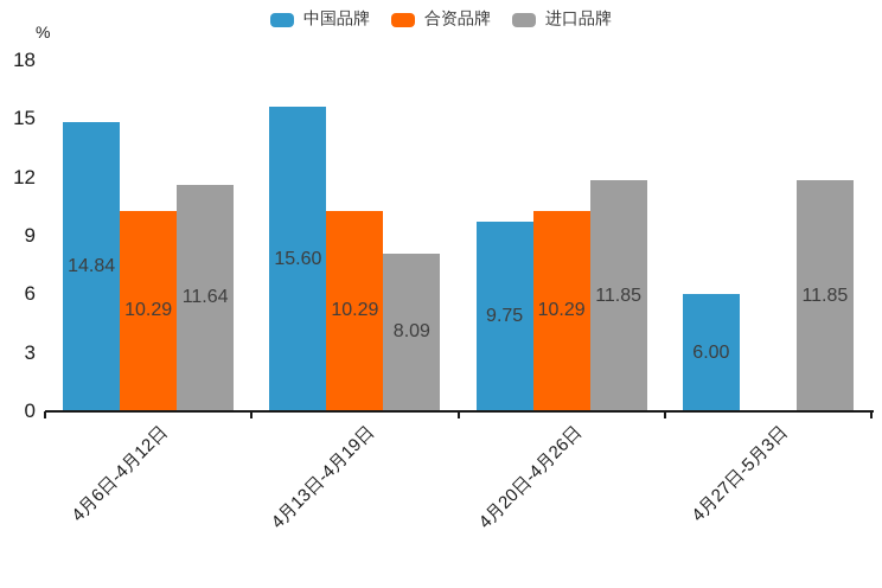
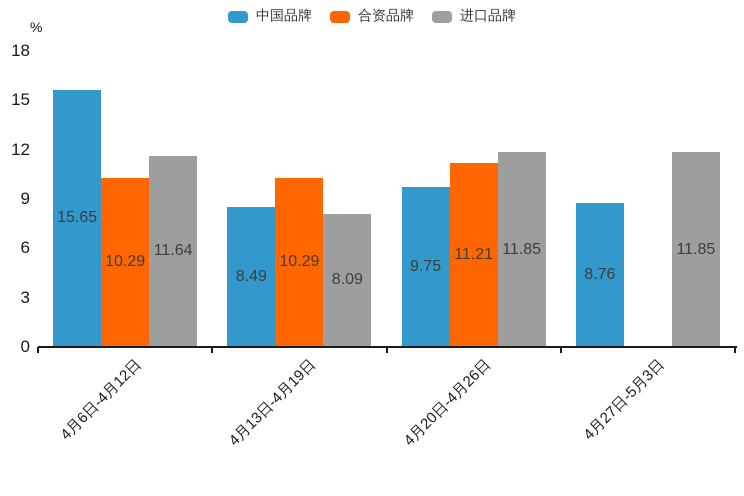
中国品牌/4月6日-4月12日: 14.84 -> 15.65
中国品牌/4月13日-4月19日: 15.60 -> 8.49
合资品牌/4月20日-4月26日: 10.29 -> 11.21
中国品牌/4月27日-5月3日: 6.00 -> 8.76
